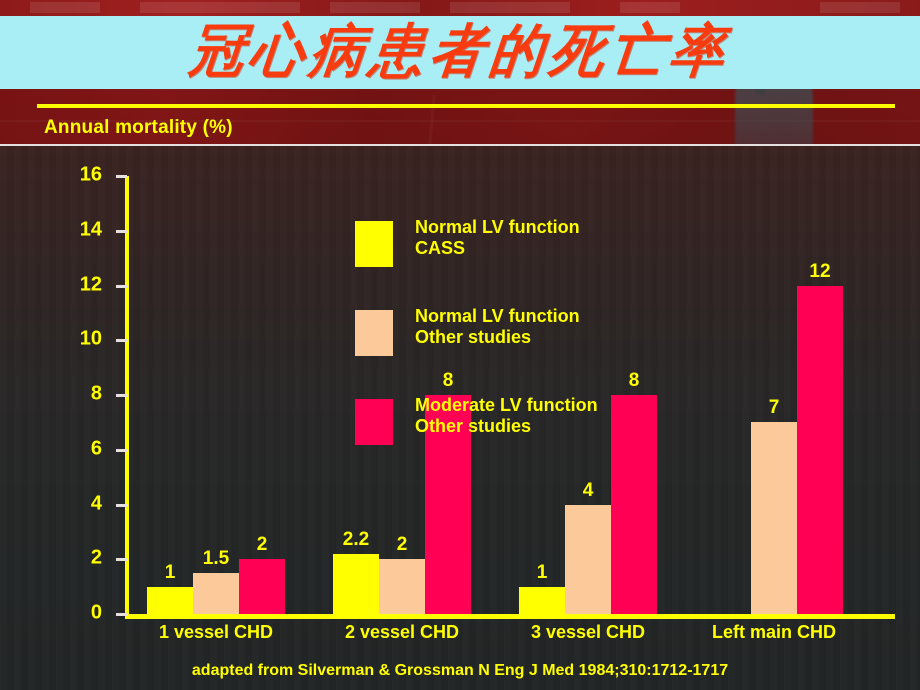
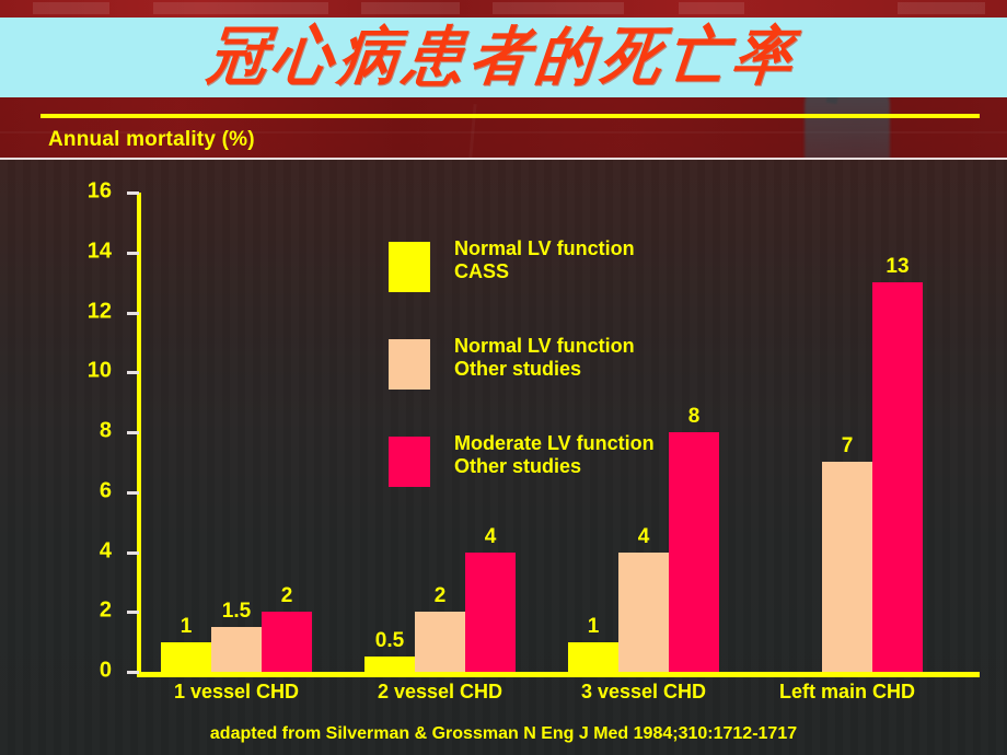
Normal LV function CASS/2 vessel CHD: 2.2 -> 0.5
Moderate LV function Other studies/2 vessel CHD: 8 -> 4
Moderate LV function Other studies/Left main CHD: 12 -> 13
